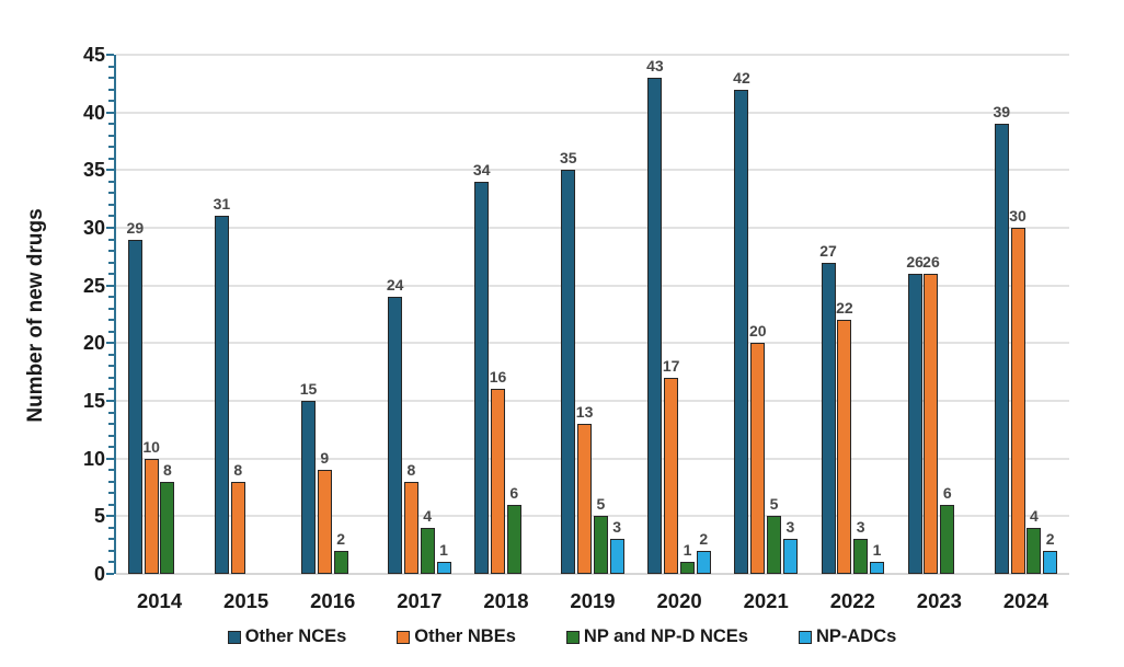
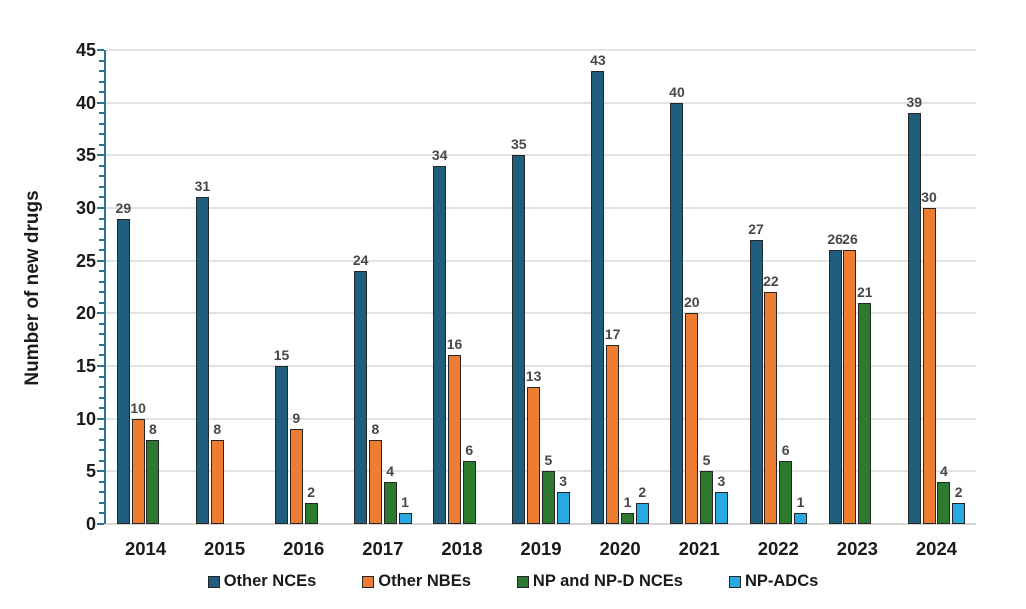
Other NCEs/2021: 42 -> 40
NP and NP-D NCEs/2022: 3 -> 6
NP and NP-D NCEs/2023: 6 -> 21
